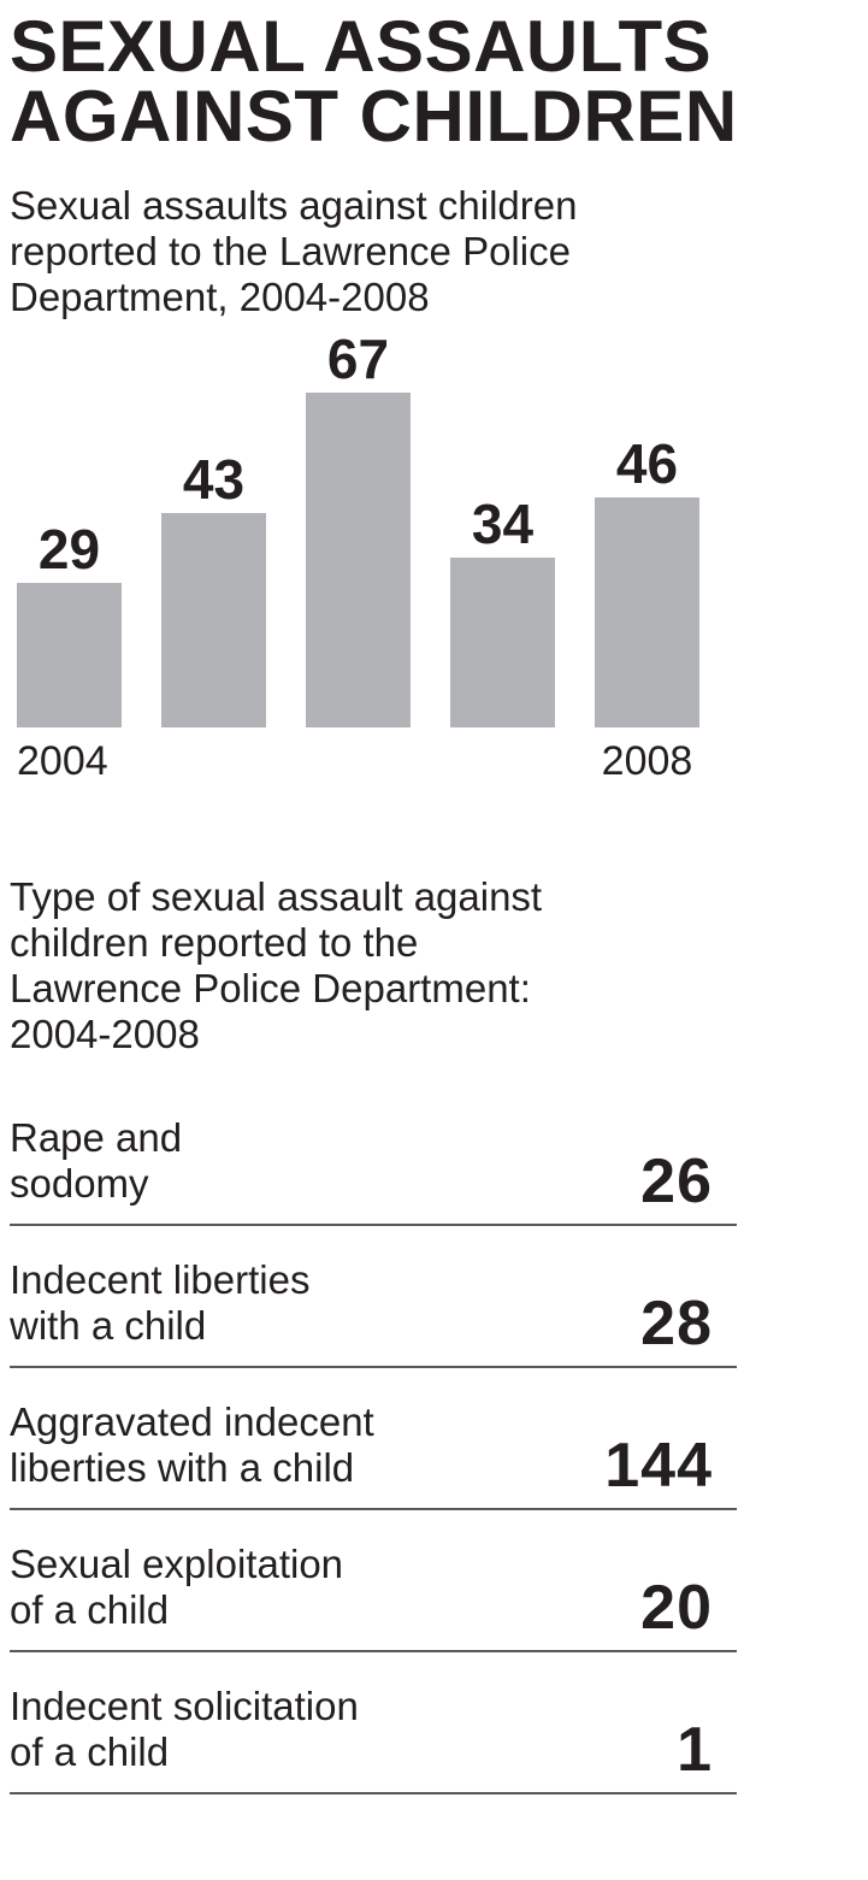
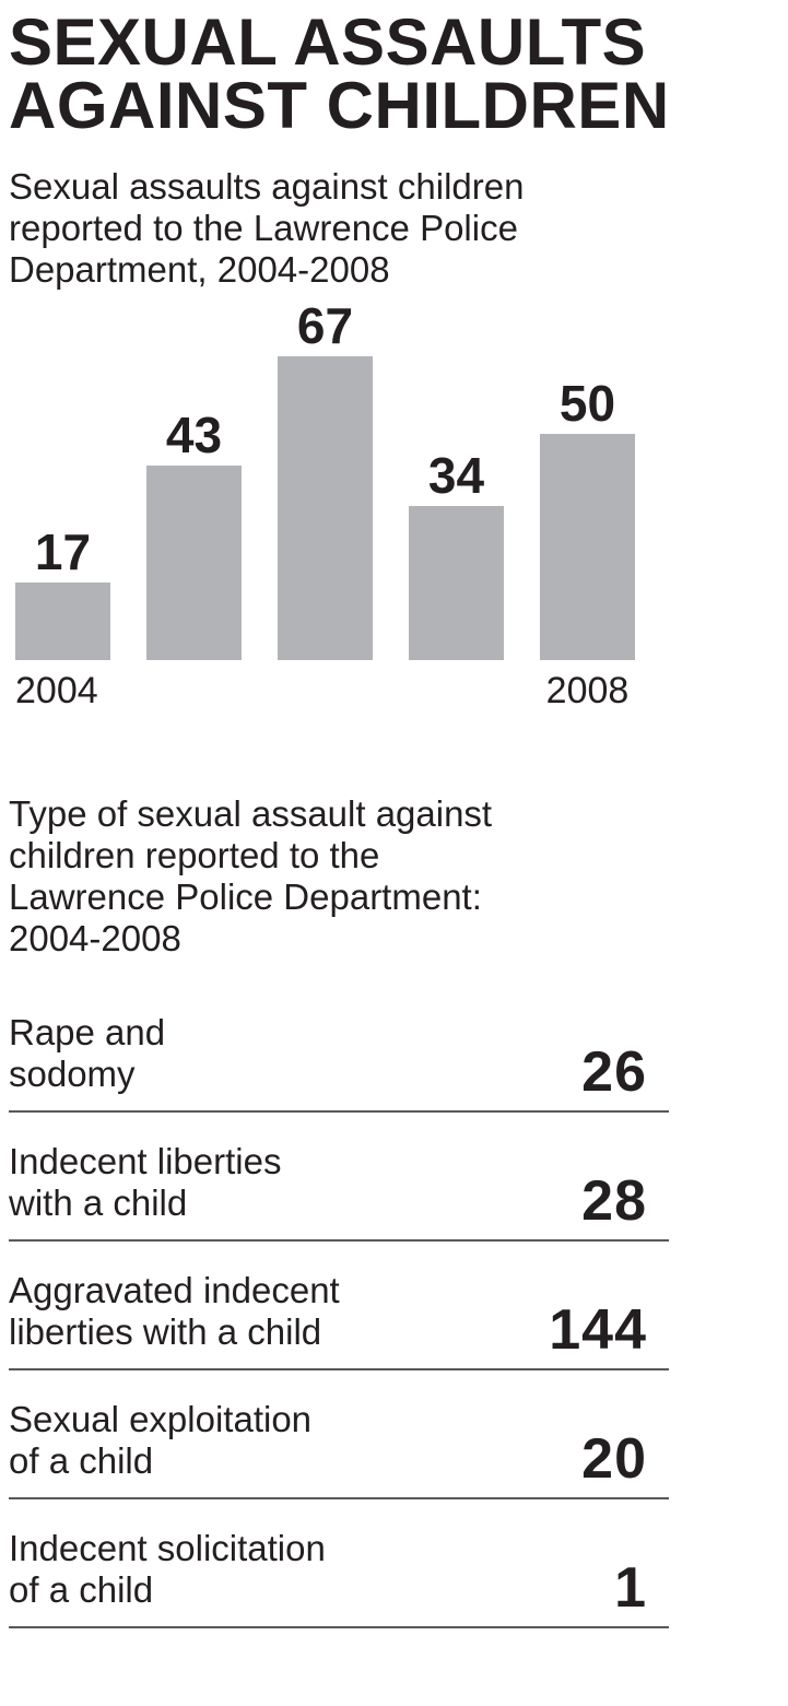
2004: 29 -> 17
2008: 46 -> 50
